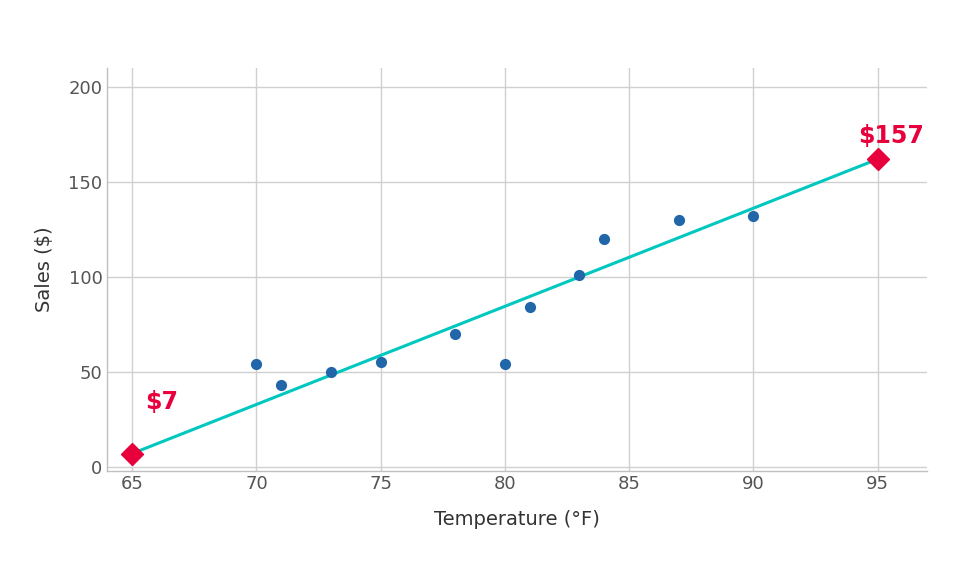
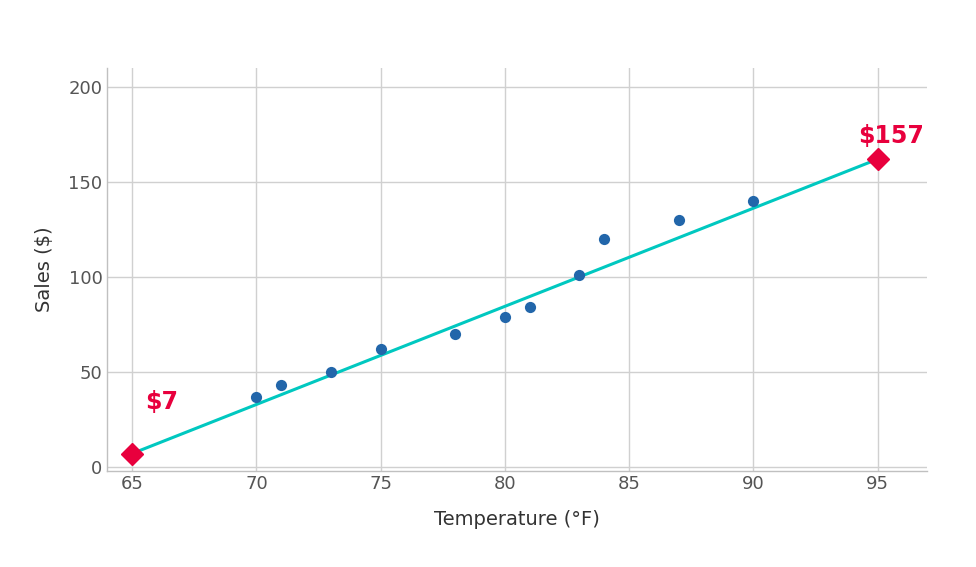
70: 54 -> 37
75: 55 -> 62
80: 54 -> 79
90: 132 -> 140
